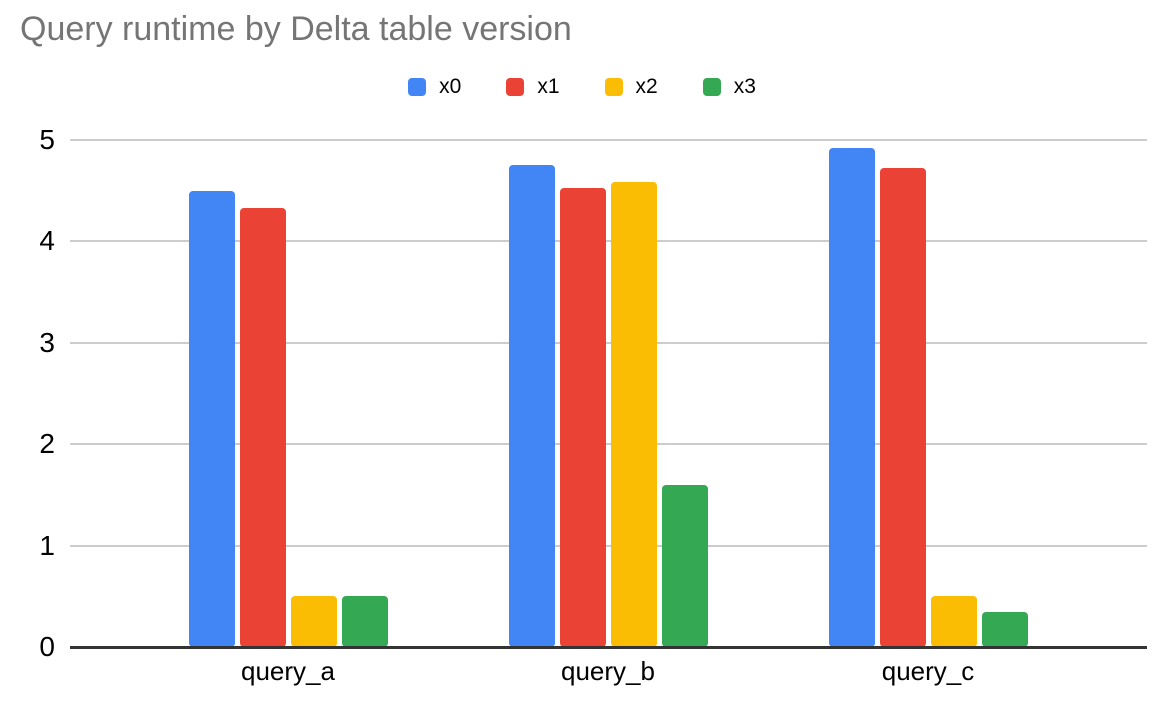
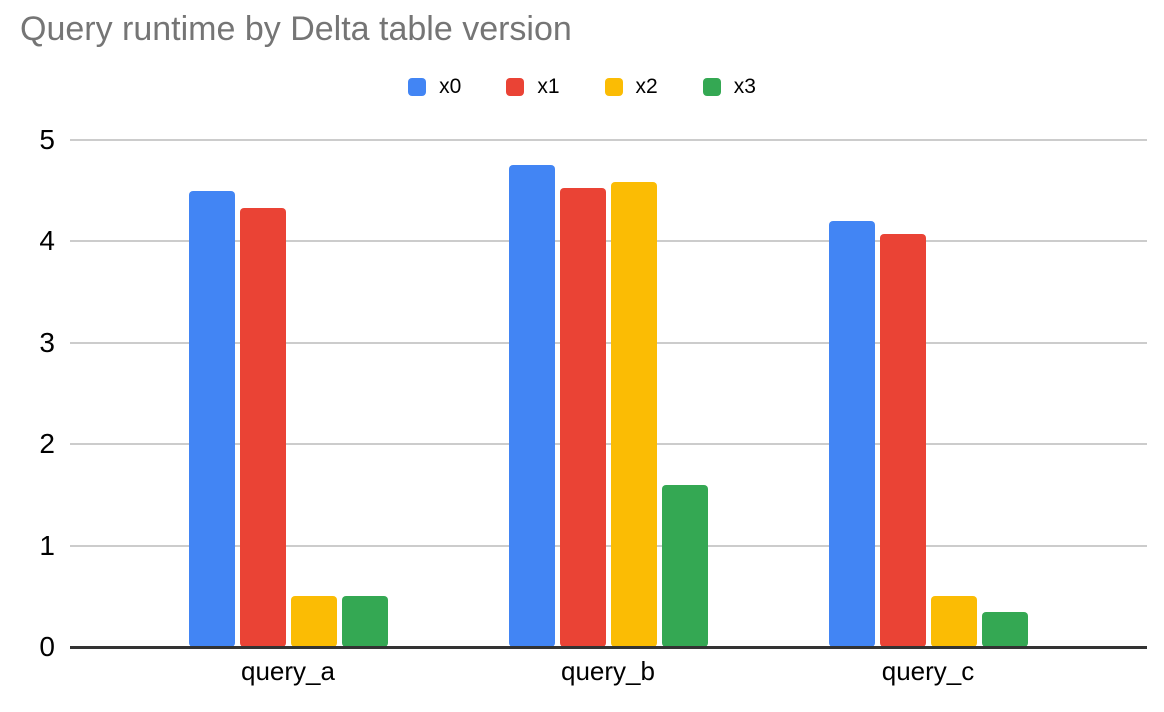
x0/query_c: 4.92 -> 4.20
x1/query_c: 4.72 -> 4.07
